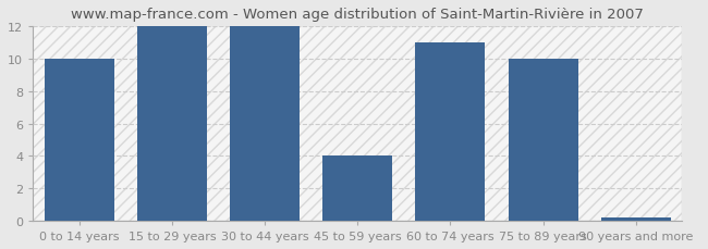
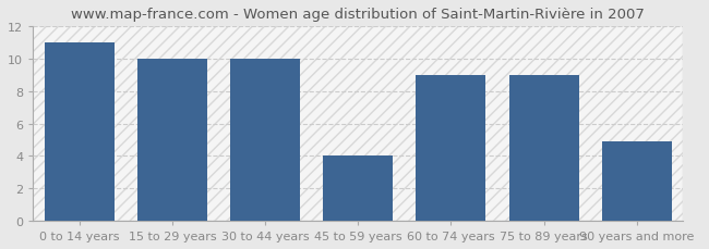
0 to 14 years: 10.0 -> 11.0
15 to 29 years: 12.0 -> 10.0
30 to 44 years: 12.0 -> 10.0
60 to 74 years: 11.0 -> 9.0
75 to 89 years: 10.0 -> 9.0
90 years and more: 0.2 -> 4.9
